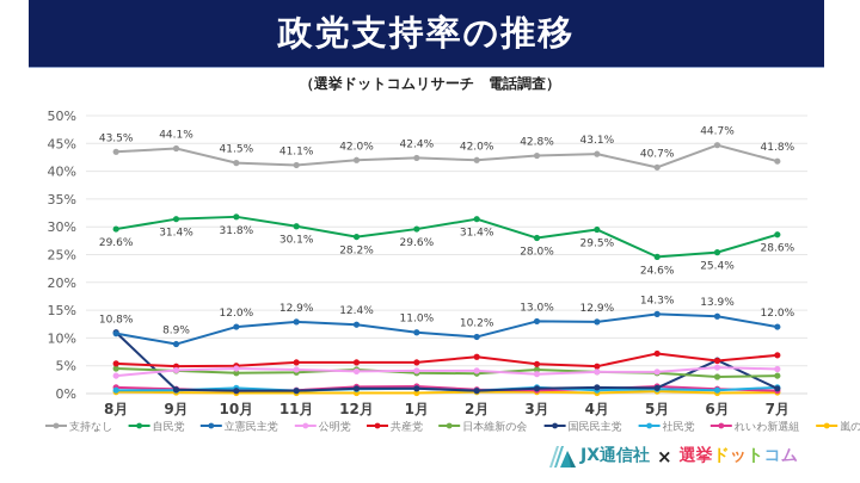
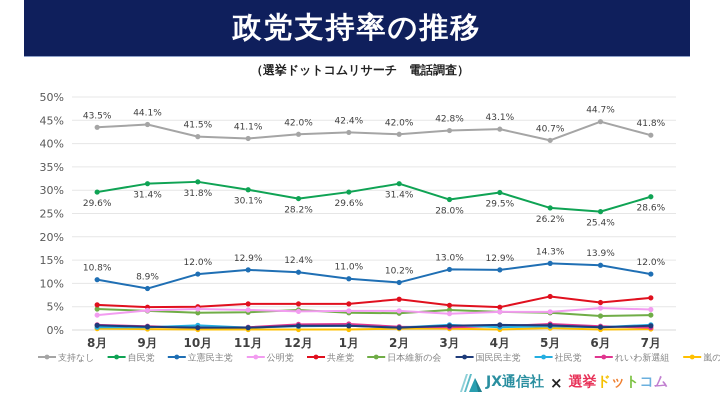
国民民主党/8月: 11% -> 1%
自民党/5月: 24.6% -> 26.2%
国民民主党/6月: 6% -> 1%
